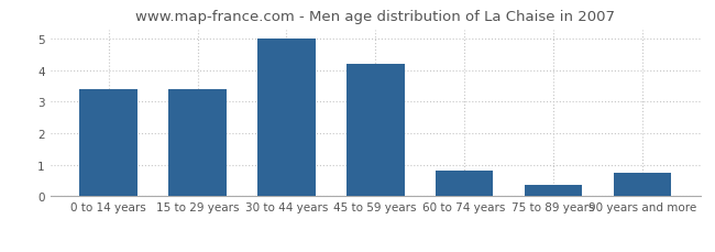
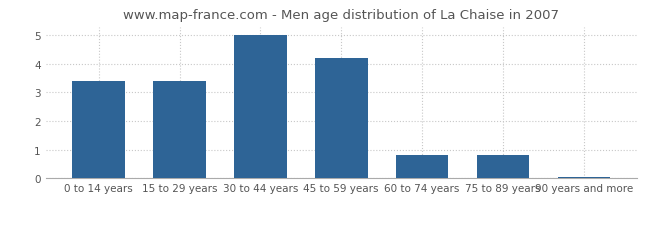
75 to 89 years: 0.35 -> 0.80
90 years and more: 0.75 -> 0.05
